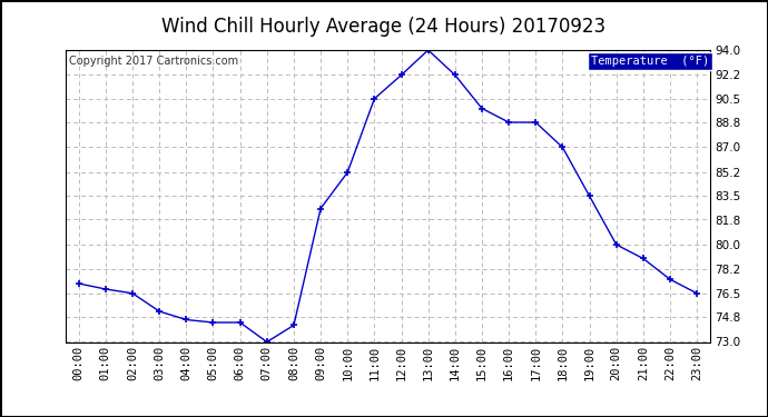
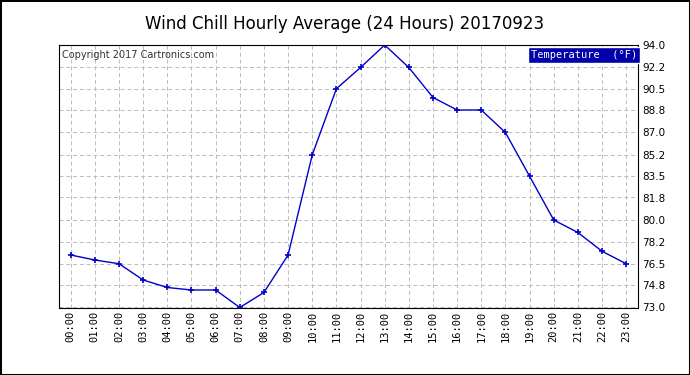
09:00: 82.6 -> 77.2
